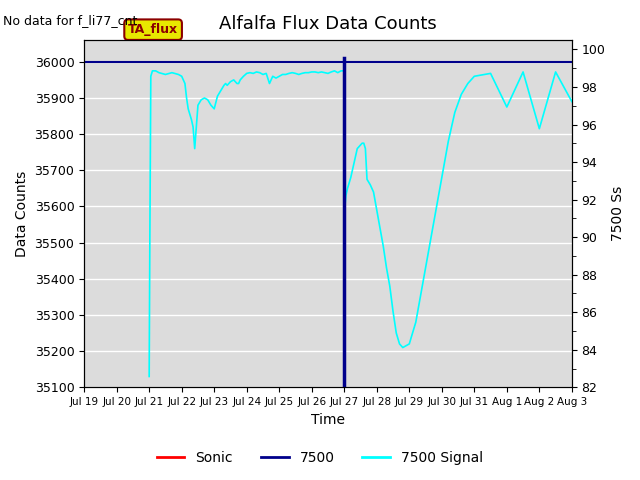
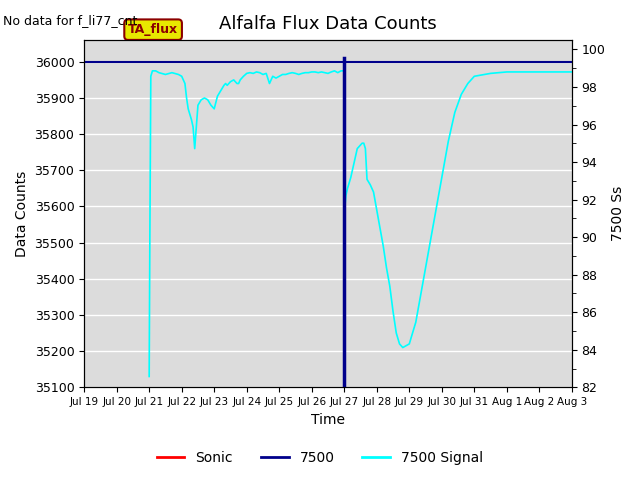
Aug 1: 35875 -> 35972
Aug 2: 35815 -> 35972
Aug 3: 35890 -> 35972
